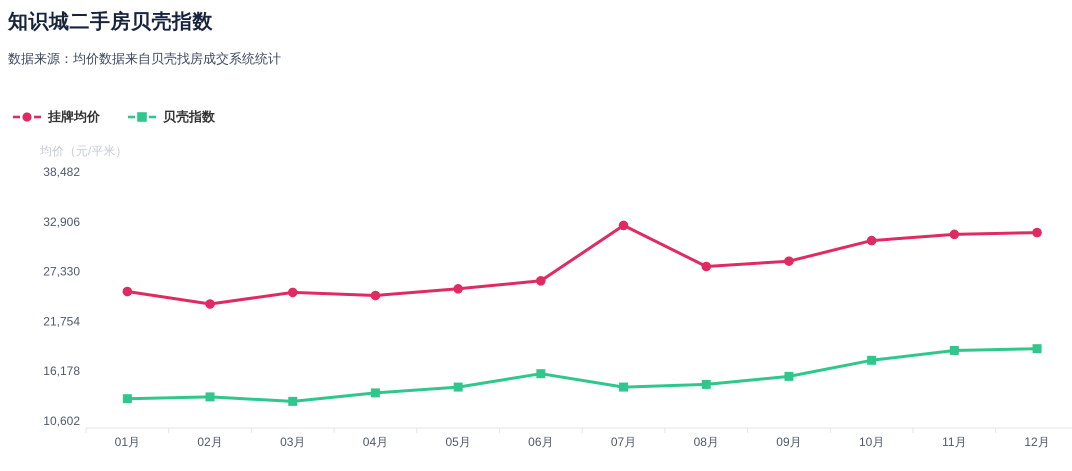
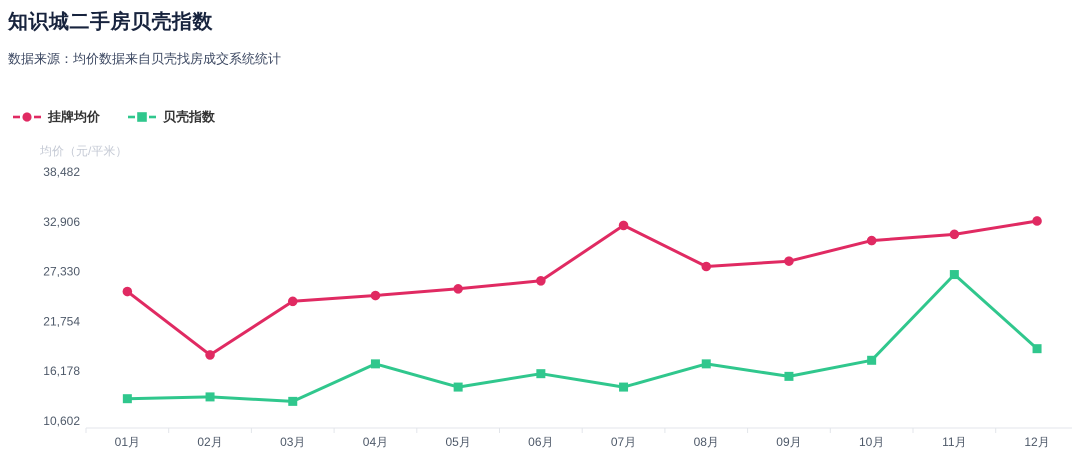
挂牌均价/02月: 24000 -> 18000
挂牌均价/03月: 25000 -> 24000
贝壳指数/04月: 14000 -> 17000
贝壳指数/08月: 15000 -> 17000
贝壳指数/11月: 18000 -> 27000
挂牌均价/12月: 32000 -> 33000
